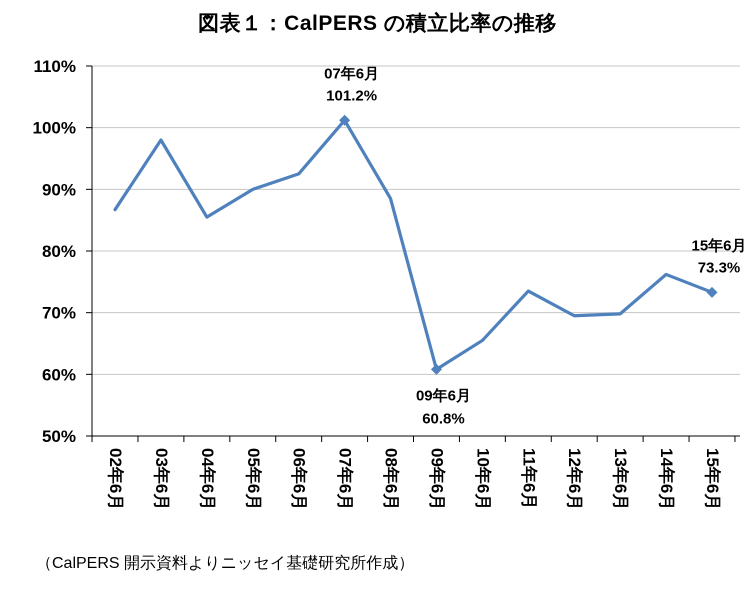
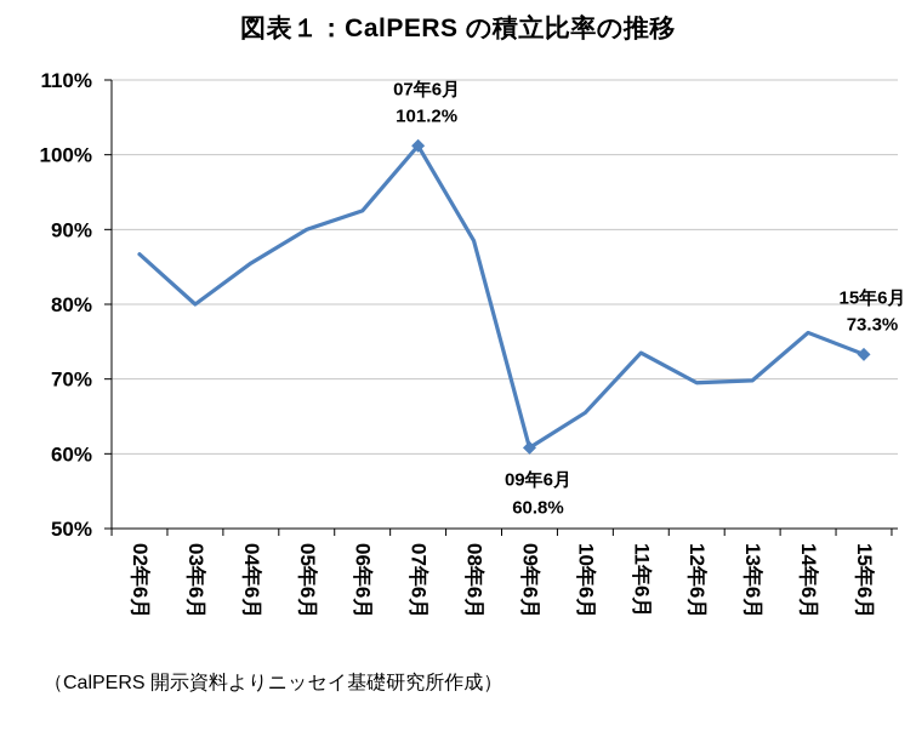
03年6月: 98% -> 80%
